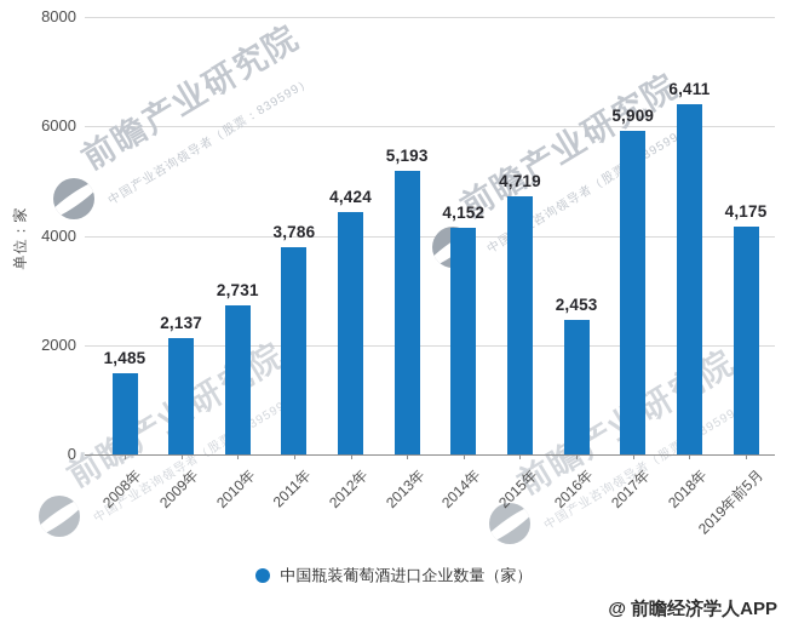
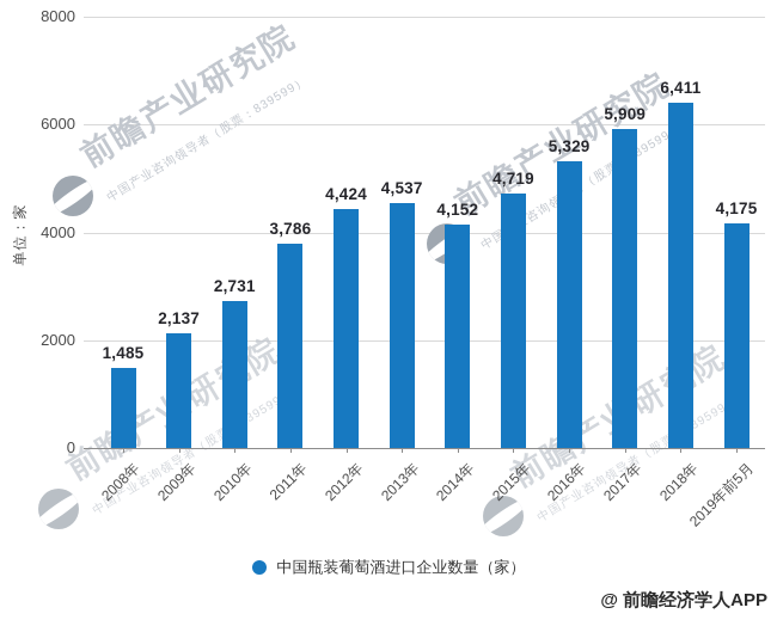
2013年: 5,193 -> 4,537
2016年: 2,453 -> 5,329
